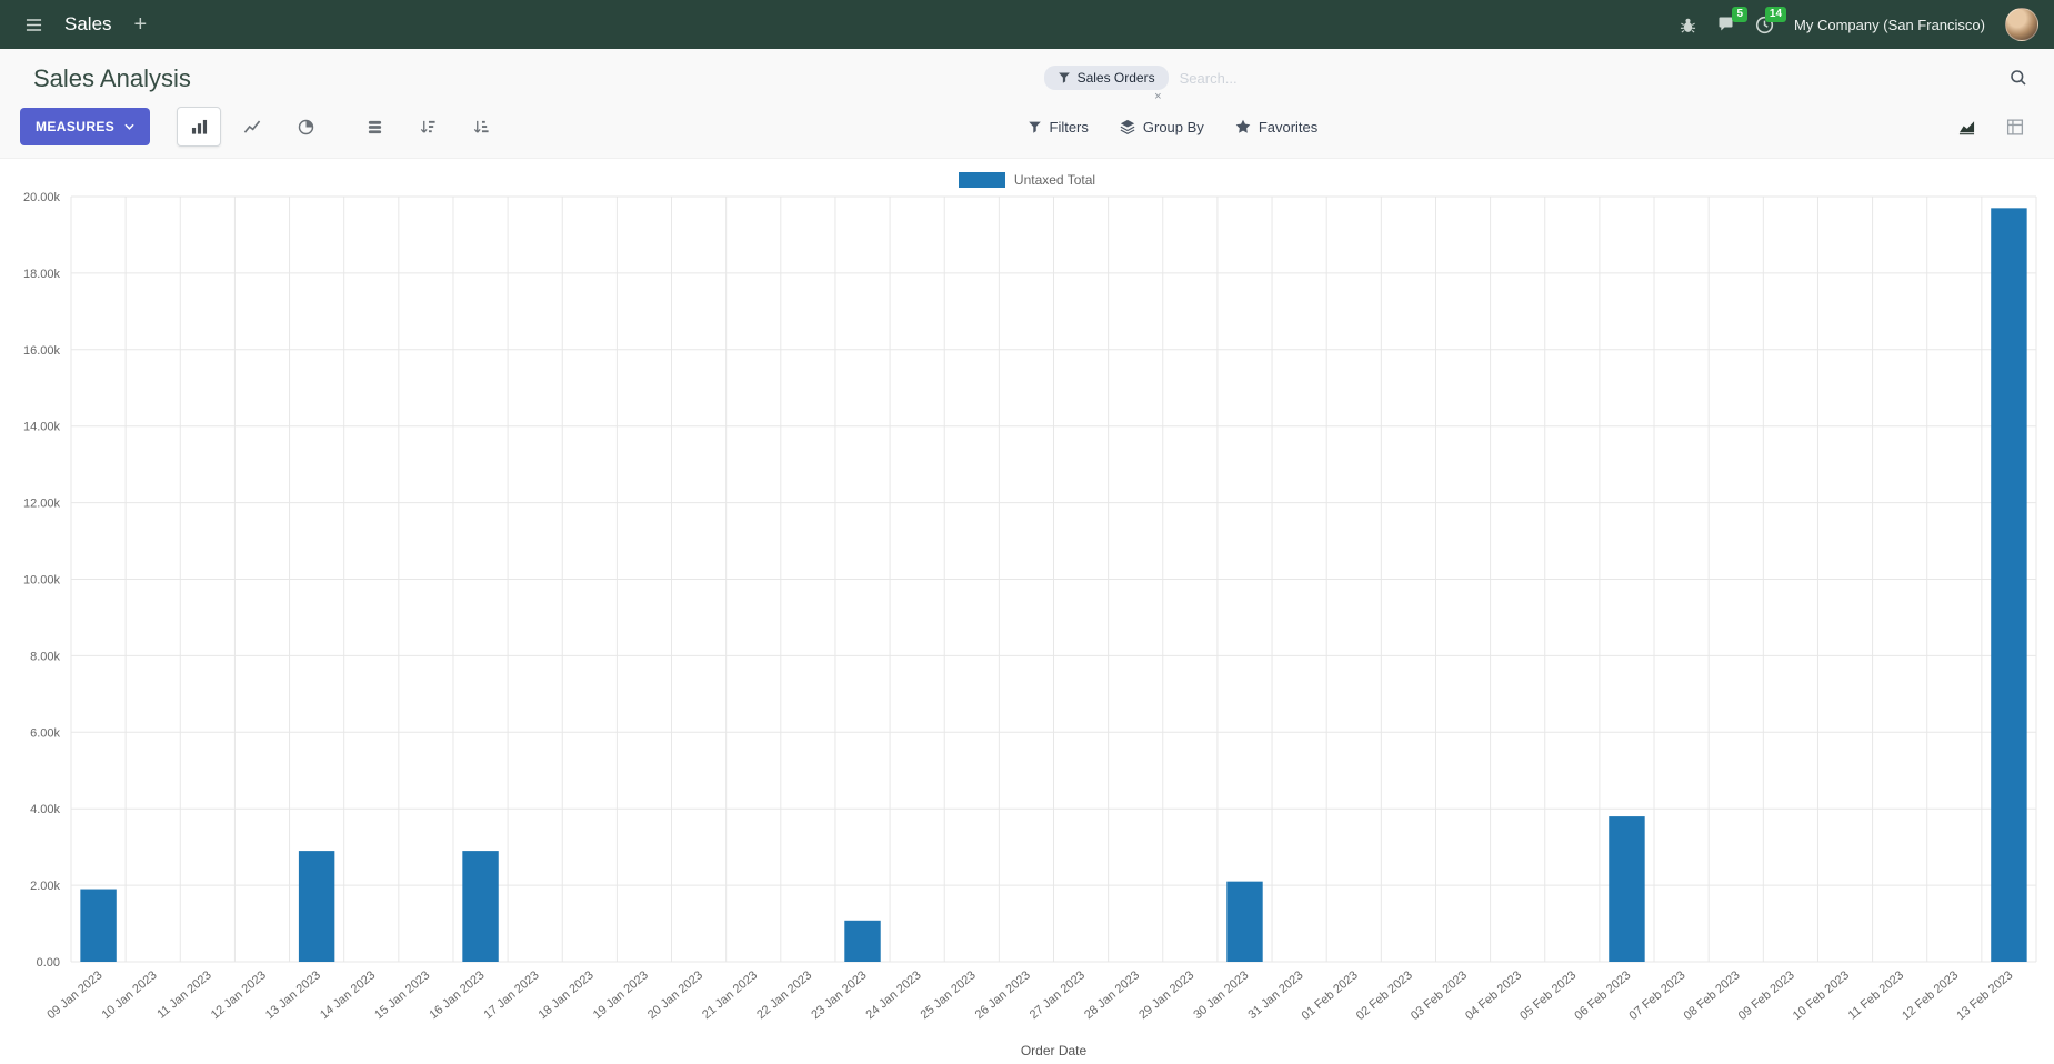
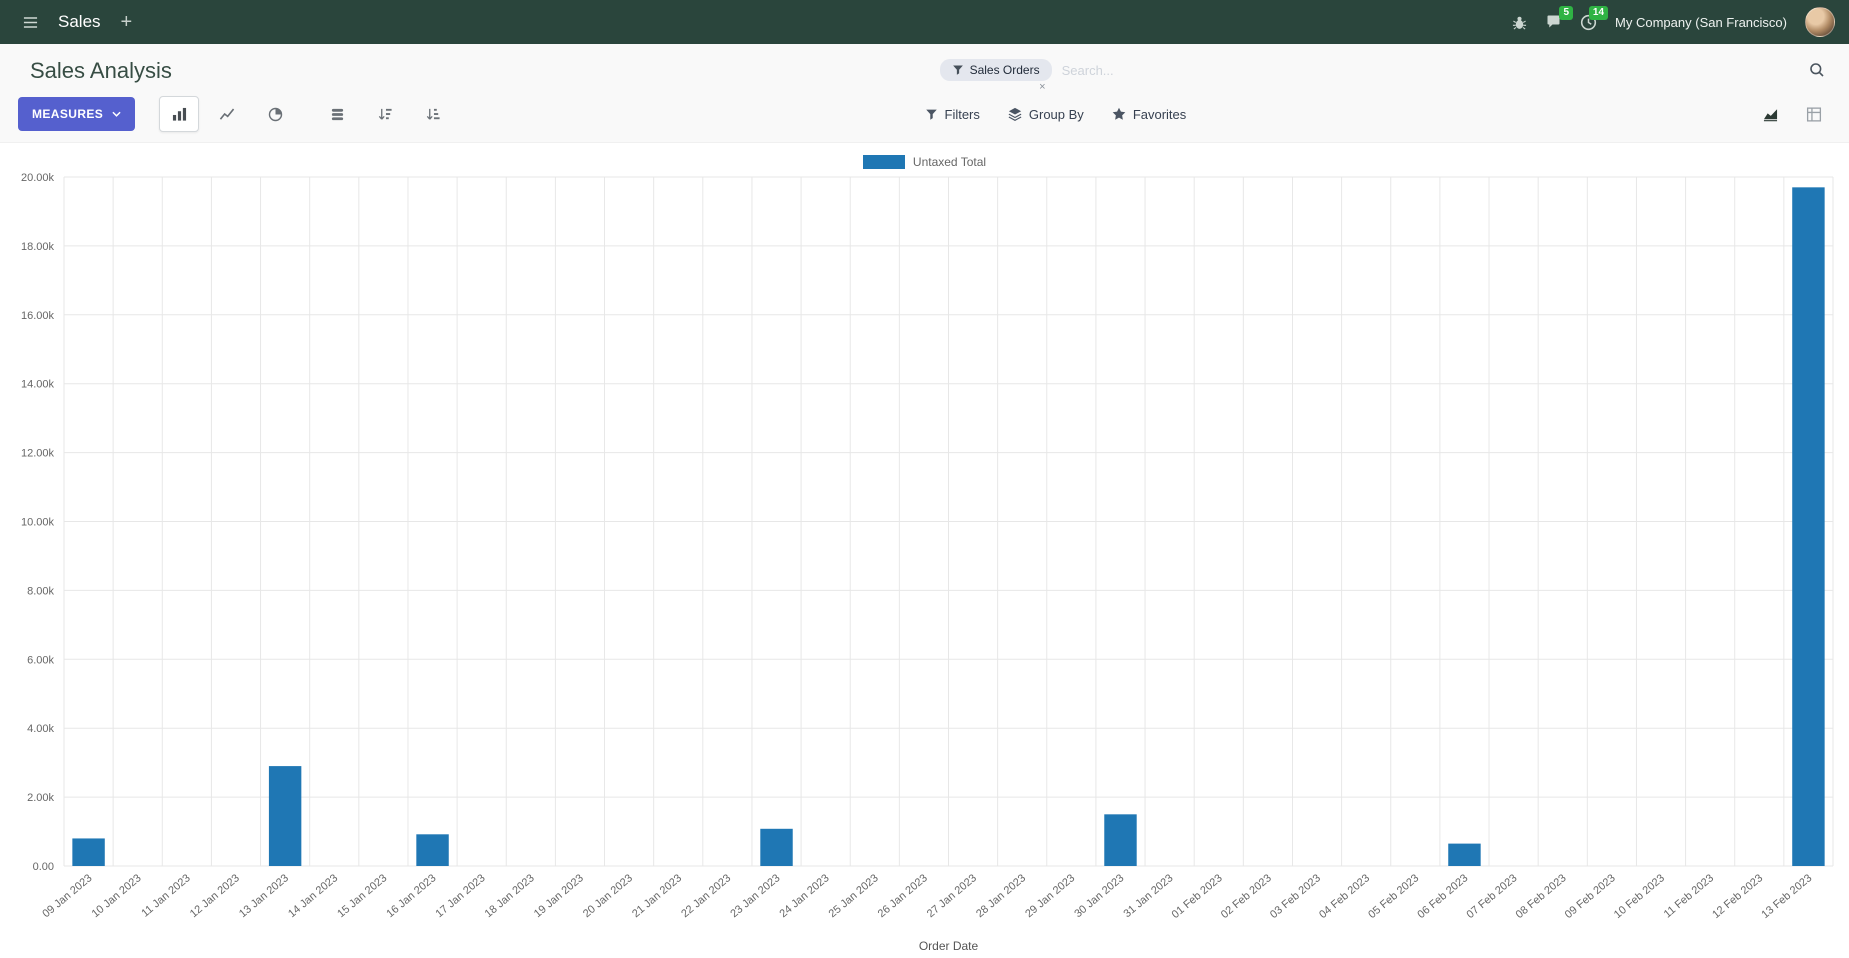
09 Jan 2023: 1.9k -> 0.8k
16 Jan 2023: 2.9k -> 0.9k
30 Jan 2023: 2.1k -> 1.5k
06 Feb 2023: 3.8k -> 0.6k
